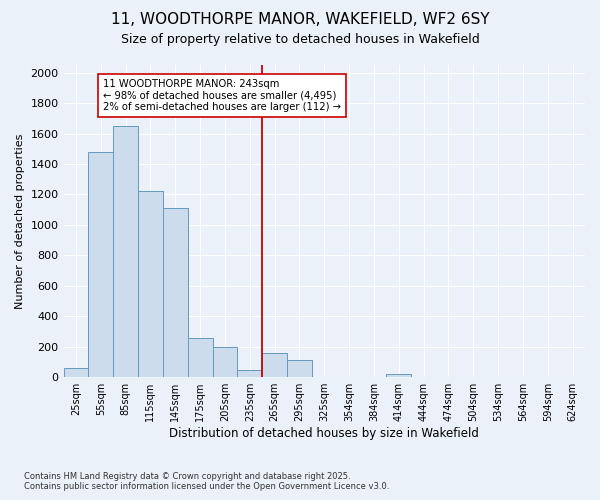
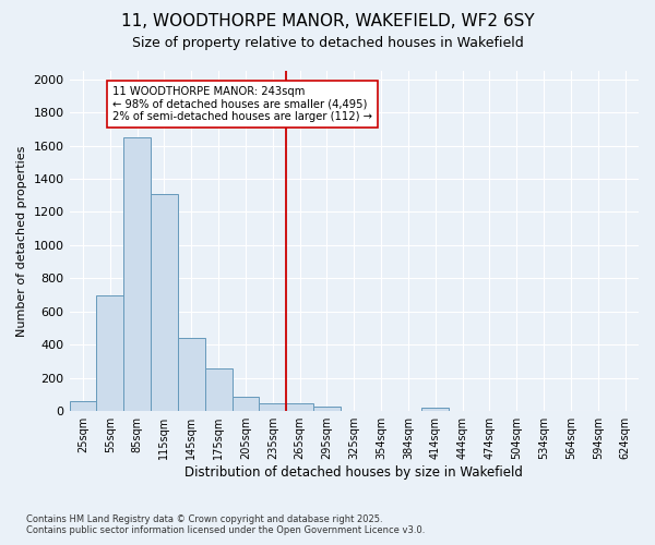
55sqm: 1480 -> 700
115sqm: 1220 -> 1310
145sqm: 1110 -> 440
205sqm: 200 -> 80
265sqm: 160 -> 50
295sqm: 110 -> 20
